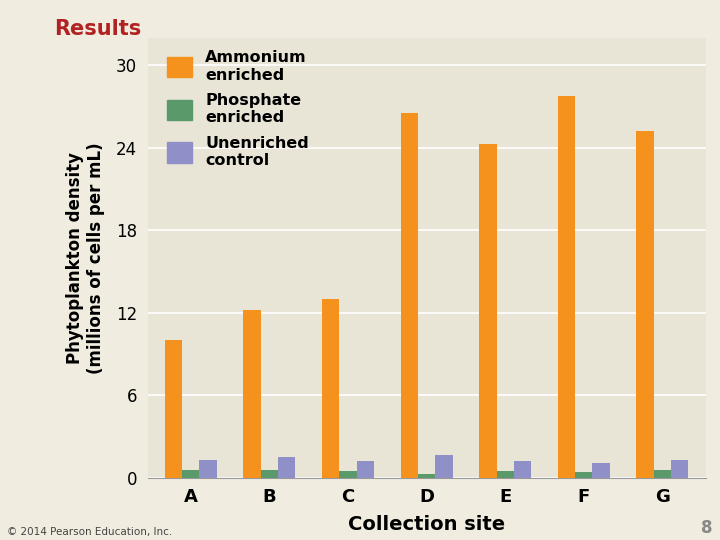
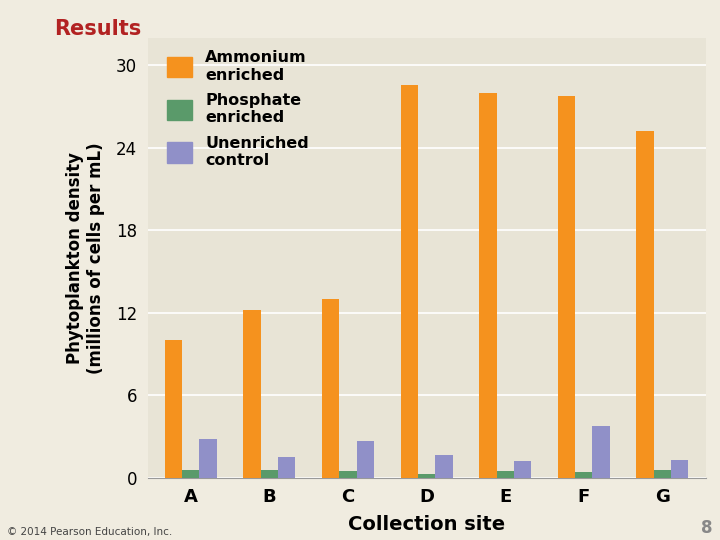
Unenriched control/A: 1.3 -> 2.8
Unenriched control/C: 1.2 -> 2.7
Ammonium enriched/D: 26.5 -> 28.6
Ammonium enriched/E: 24.3 -> 28.0
Unenriched control/F: 1.1 -> 3.8
